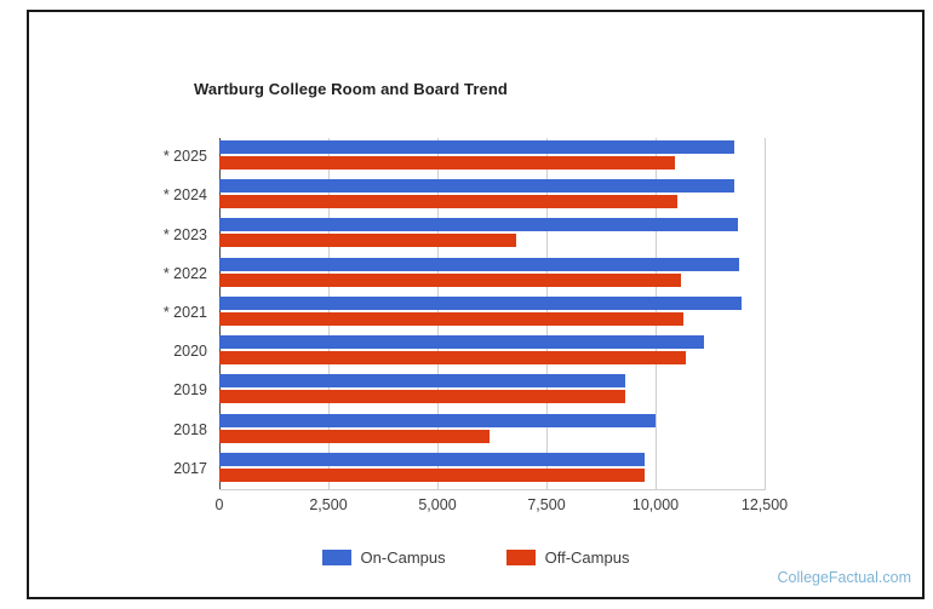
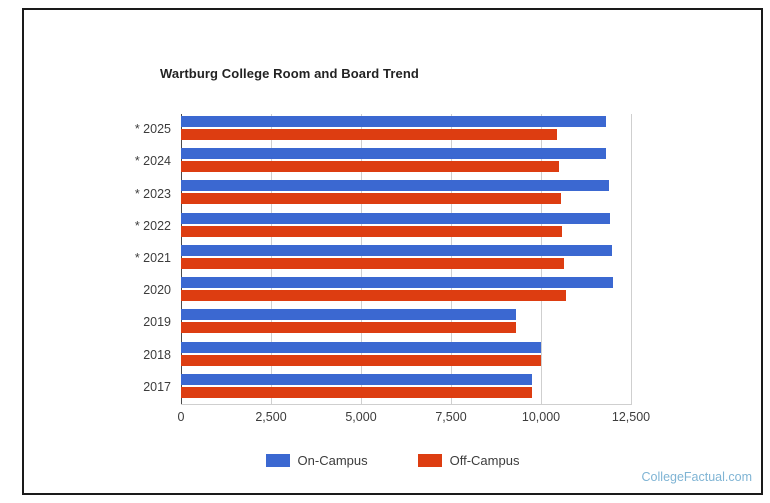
Off-Campus/* 2023: 6800 -> 10600
On-Campus/2020: 11100 -> 12000
Off-Campus/2018: 6200 -> 10000
